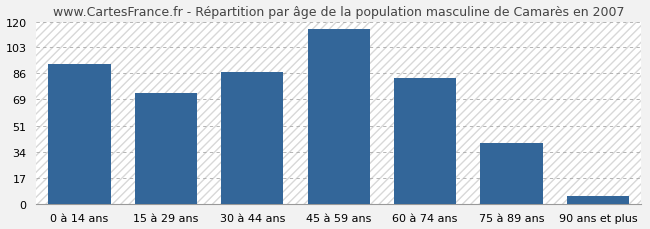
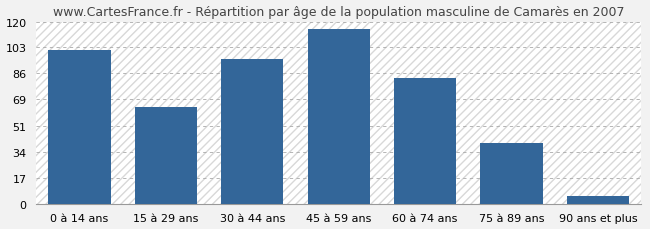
0 à 14 ans: 92 -> 101
15 à 29 ans: 73 -> 64
30 à 44 ans: 87 -> 95
